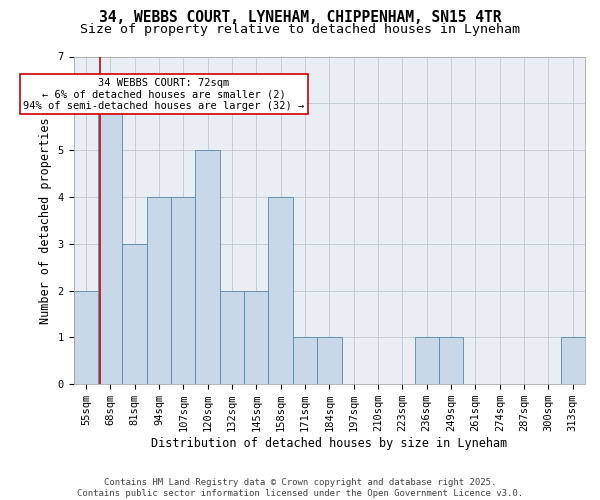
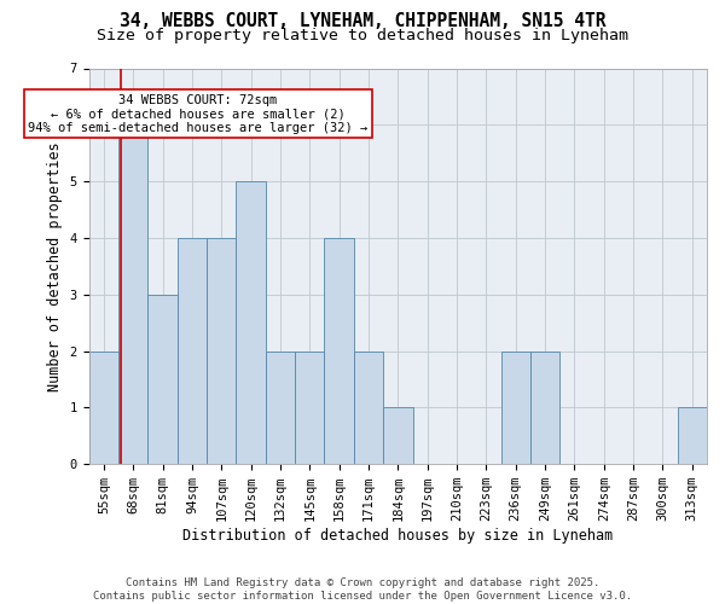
171sqm: 1 -> 2
236sqm: 1 -> 2
249sqm: 1 -> 2
